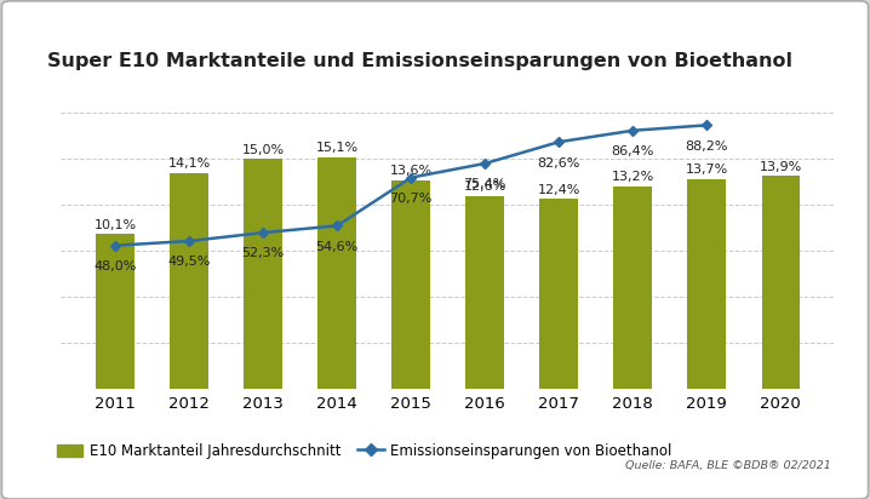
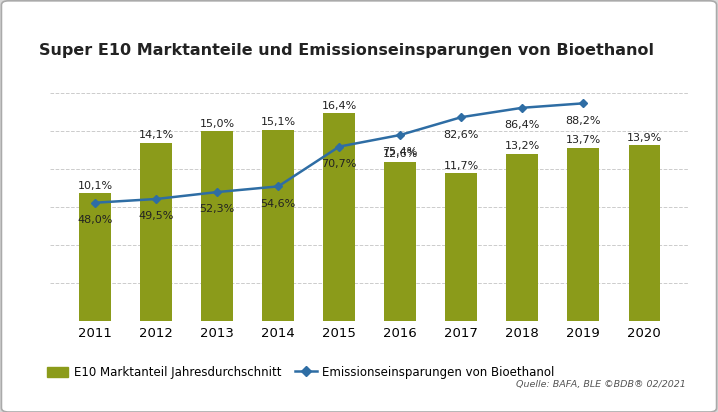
E10 Marktanteil Jahresdurchschnitt/2015: 13,6% -> 16,4%
E10 Marktanteil Jahresdurchschnitt/2017: 12,4% -> 11,7%
